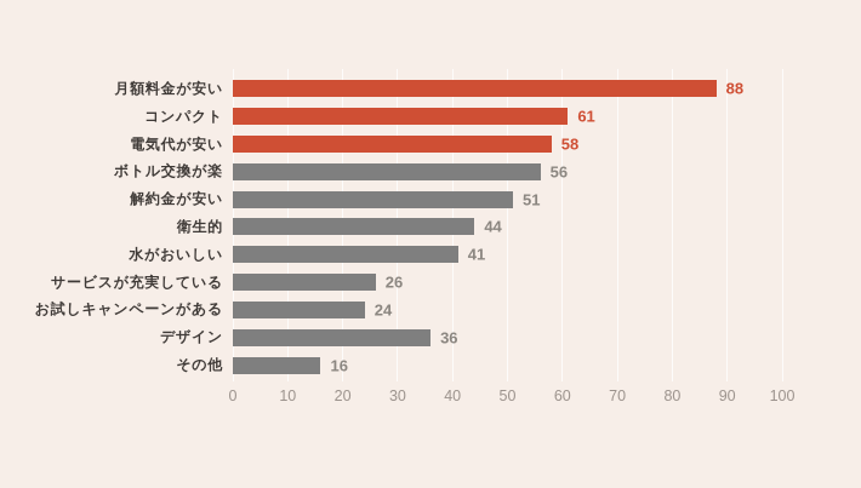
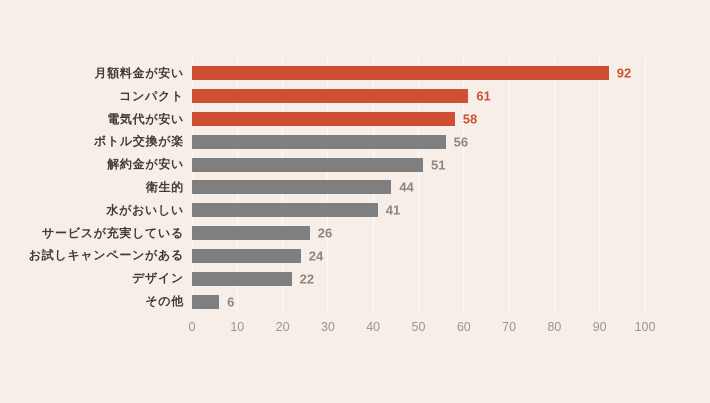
月額料金が安い: 88 -> 92
デザイン: 36 -> 22
その他: 16 -> 6
